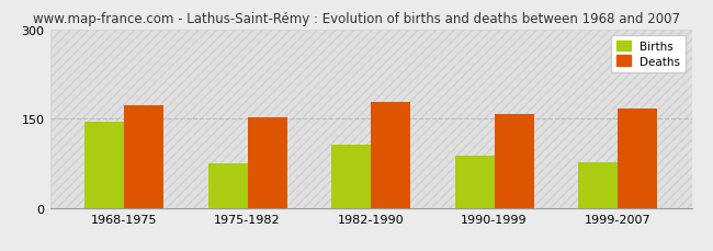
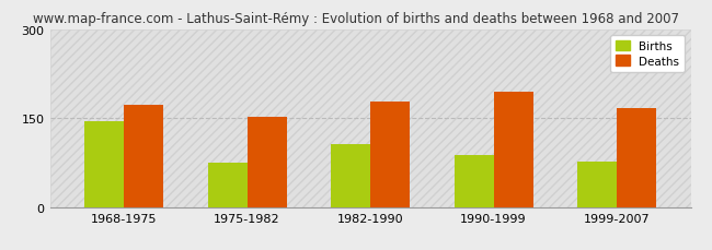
Deaths/1990-1999: 158 -> 194
